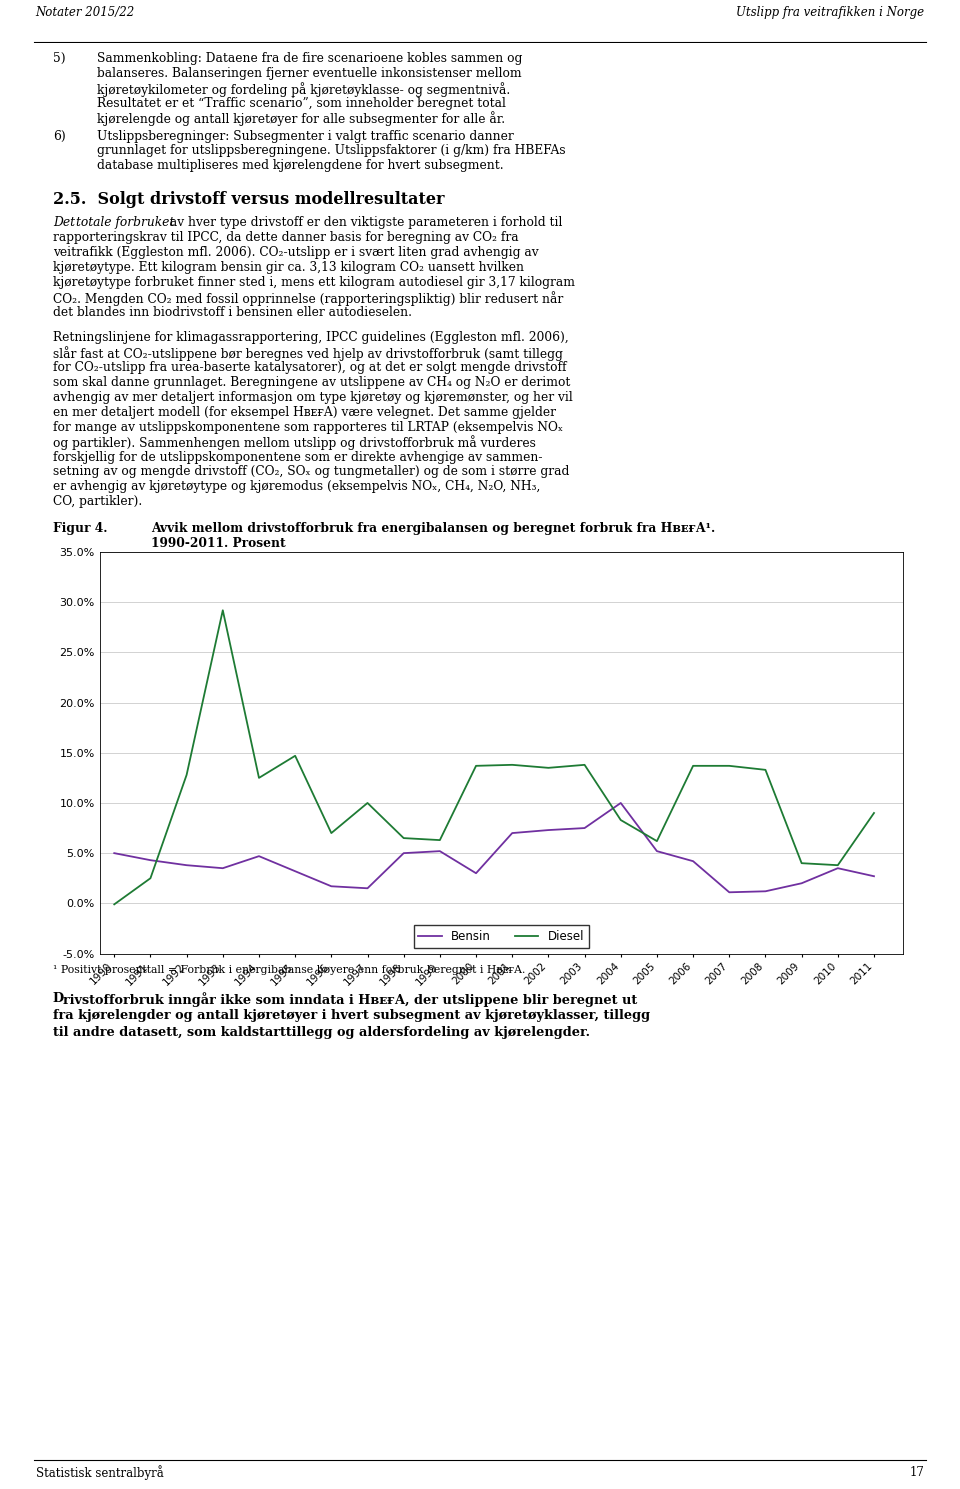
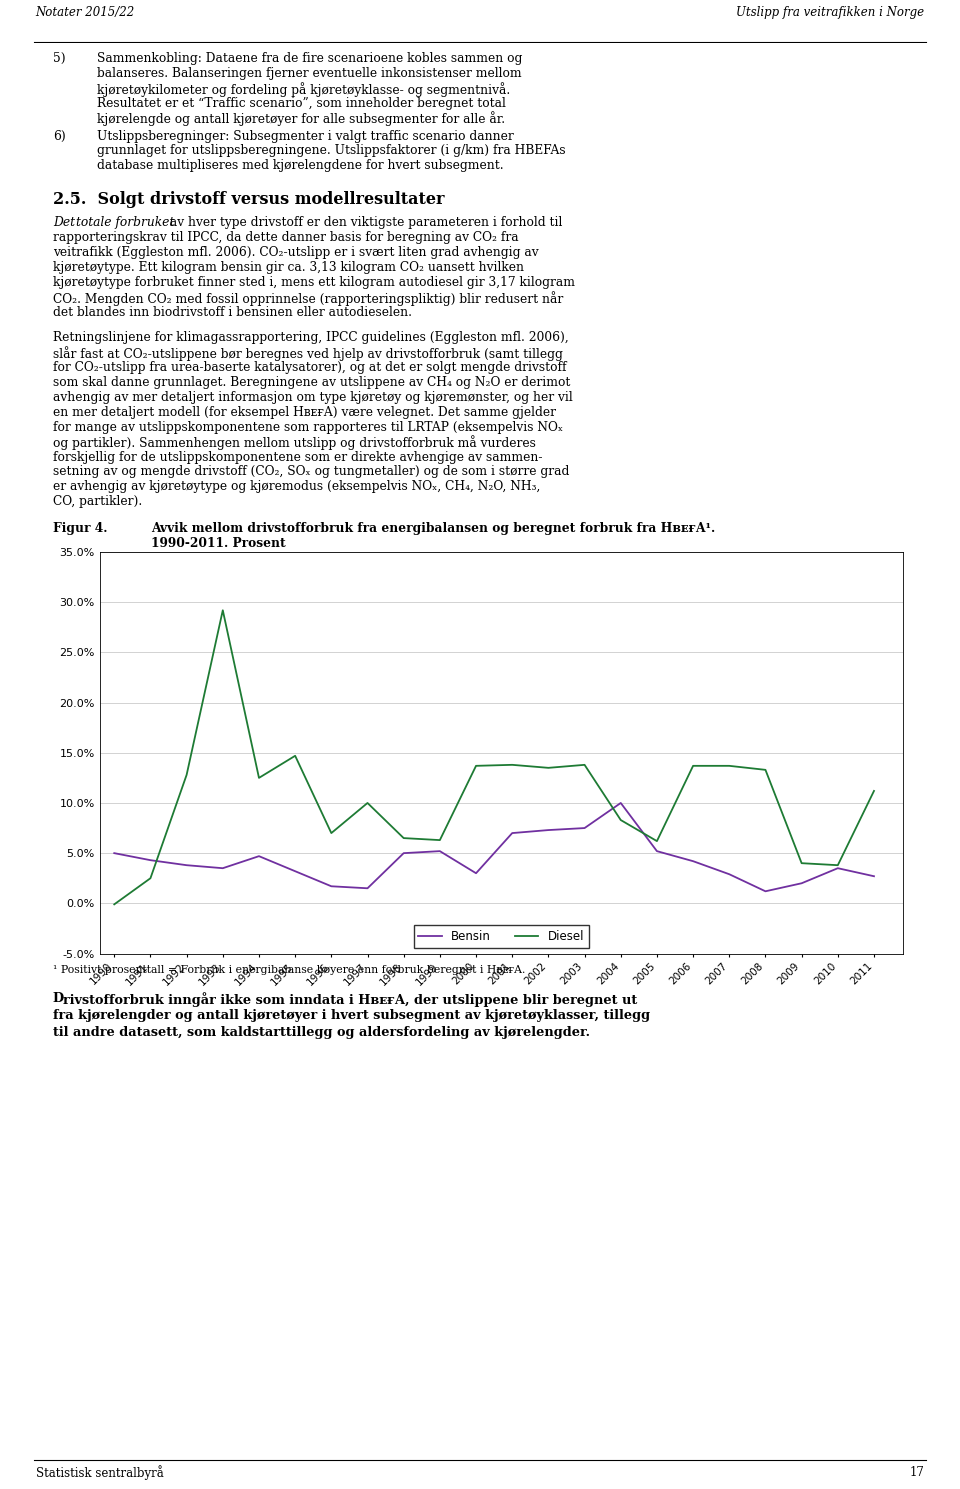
Bensin/2007: 1.1% -> 2.9%
Diesel/2011: 9.0% -> 11.2%
